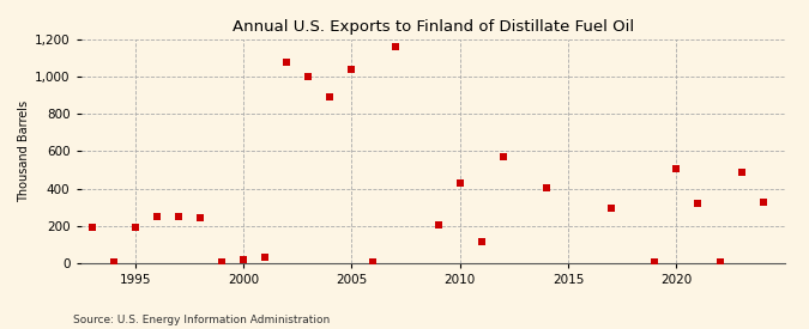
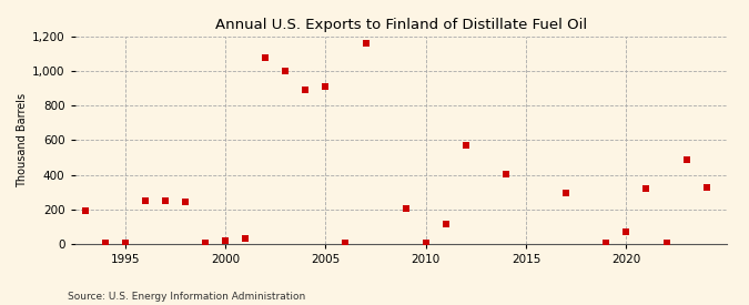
1995: 190 -> 0
2005: 1,040 -> 910
2010: 430 -> 0
2020: 510 -> 70
